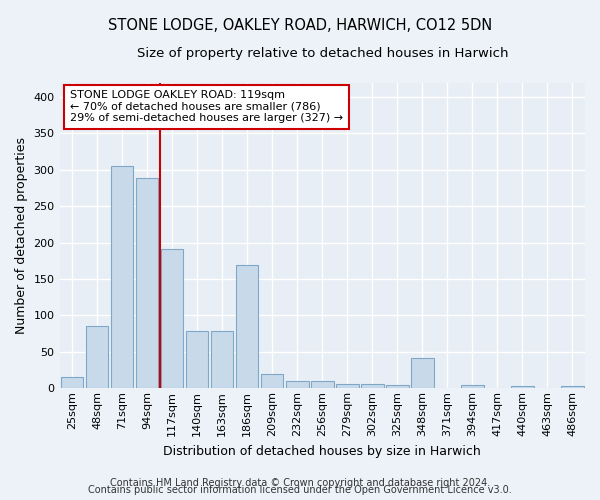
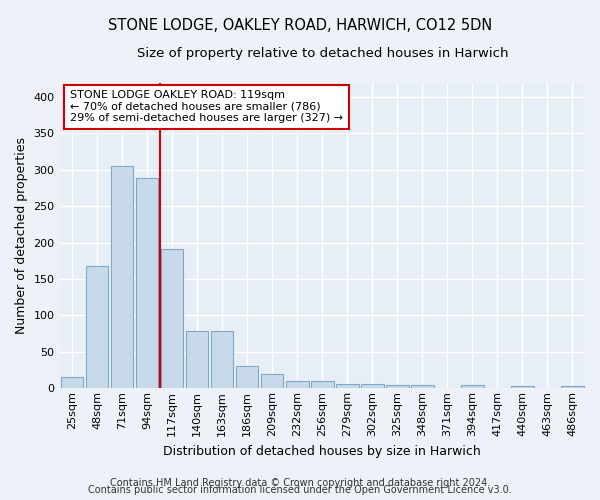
48sqm: 86 -> 168
186sqm: 170 -> 31
348sqm: 42 -> 5
